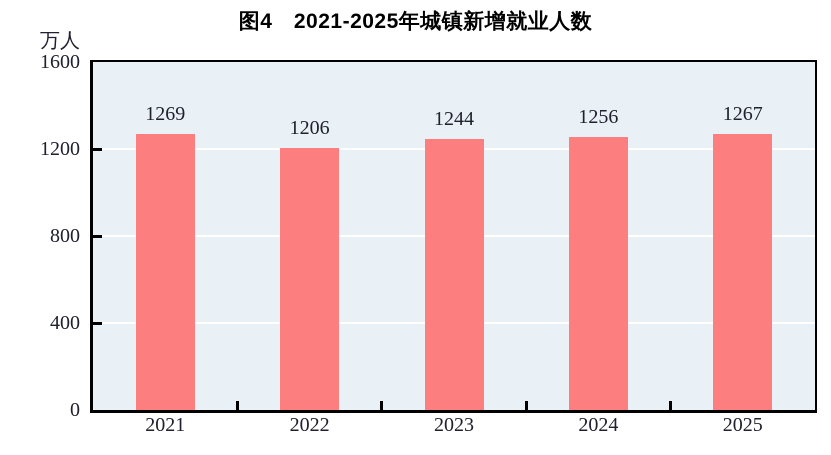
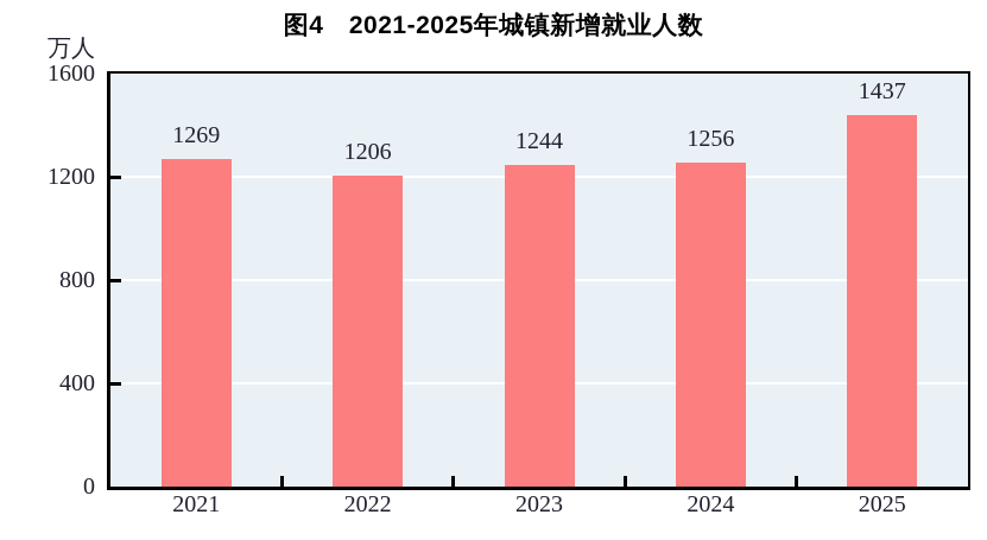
2025: 1267 -> 1437
